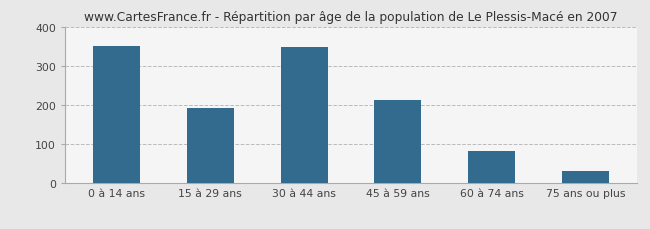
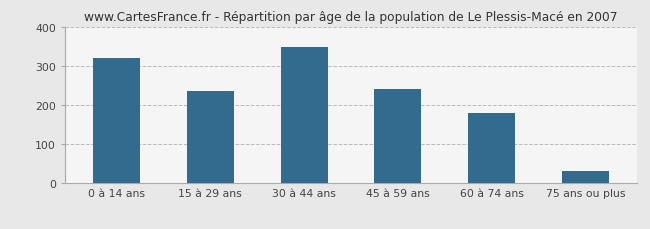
0 à 14 ans: 350 -> 320
15 à 29 ans: 192 -> 235
45 à 59 ans: 212 -> 240
60 à 74 ans: 82 -> 180
